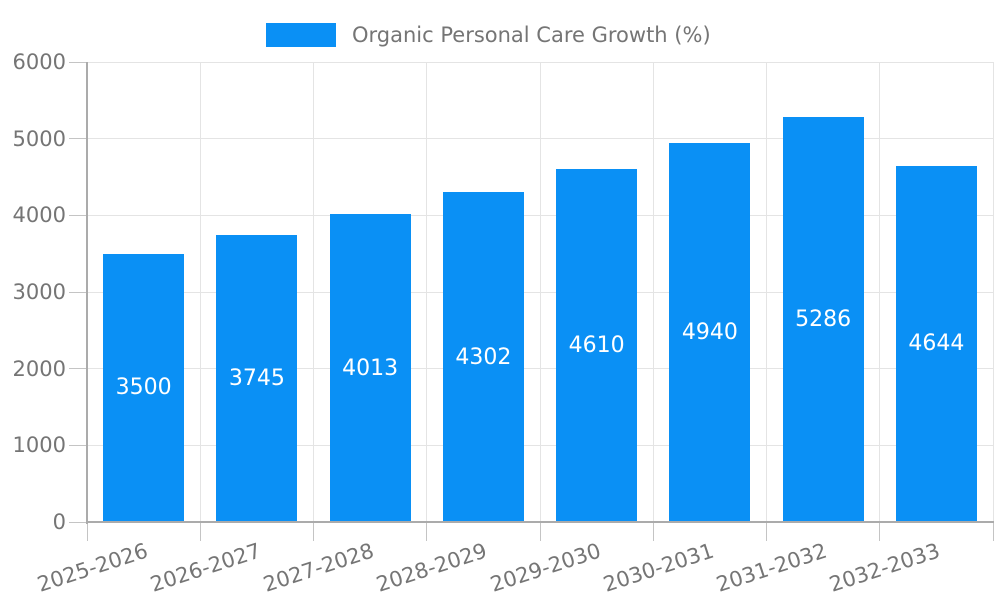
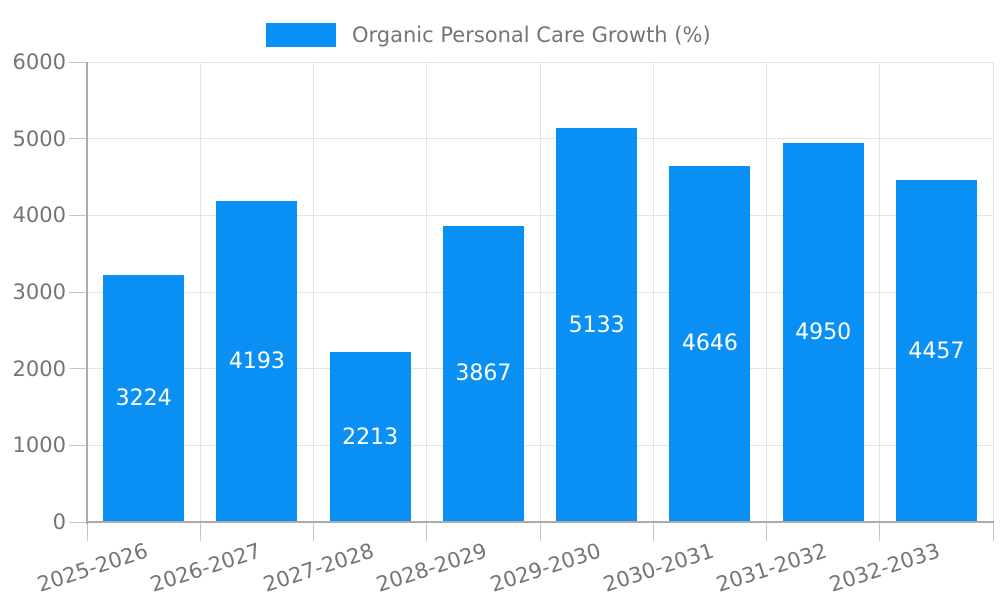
2025-2026: 3500 -> 3224
2026-2027: 3745 -> 4193
2027-2028: 4013 -> 2213
2028-2029: 4302 -> 3867
2029-2030: 4610 -> 5133
2030-2031: 4940 -> 4646
2031-2032: 5286 -> 4950
2032-2033: 4644 -> 4457
